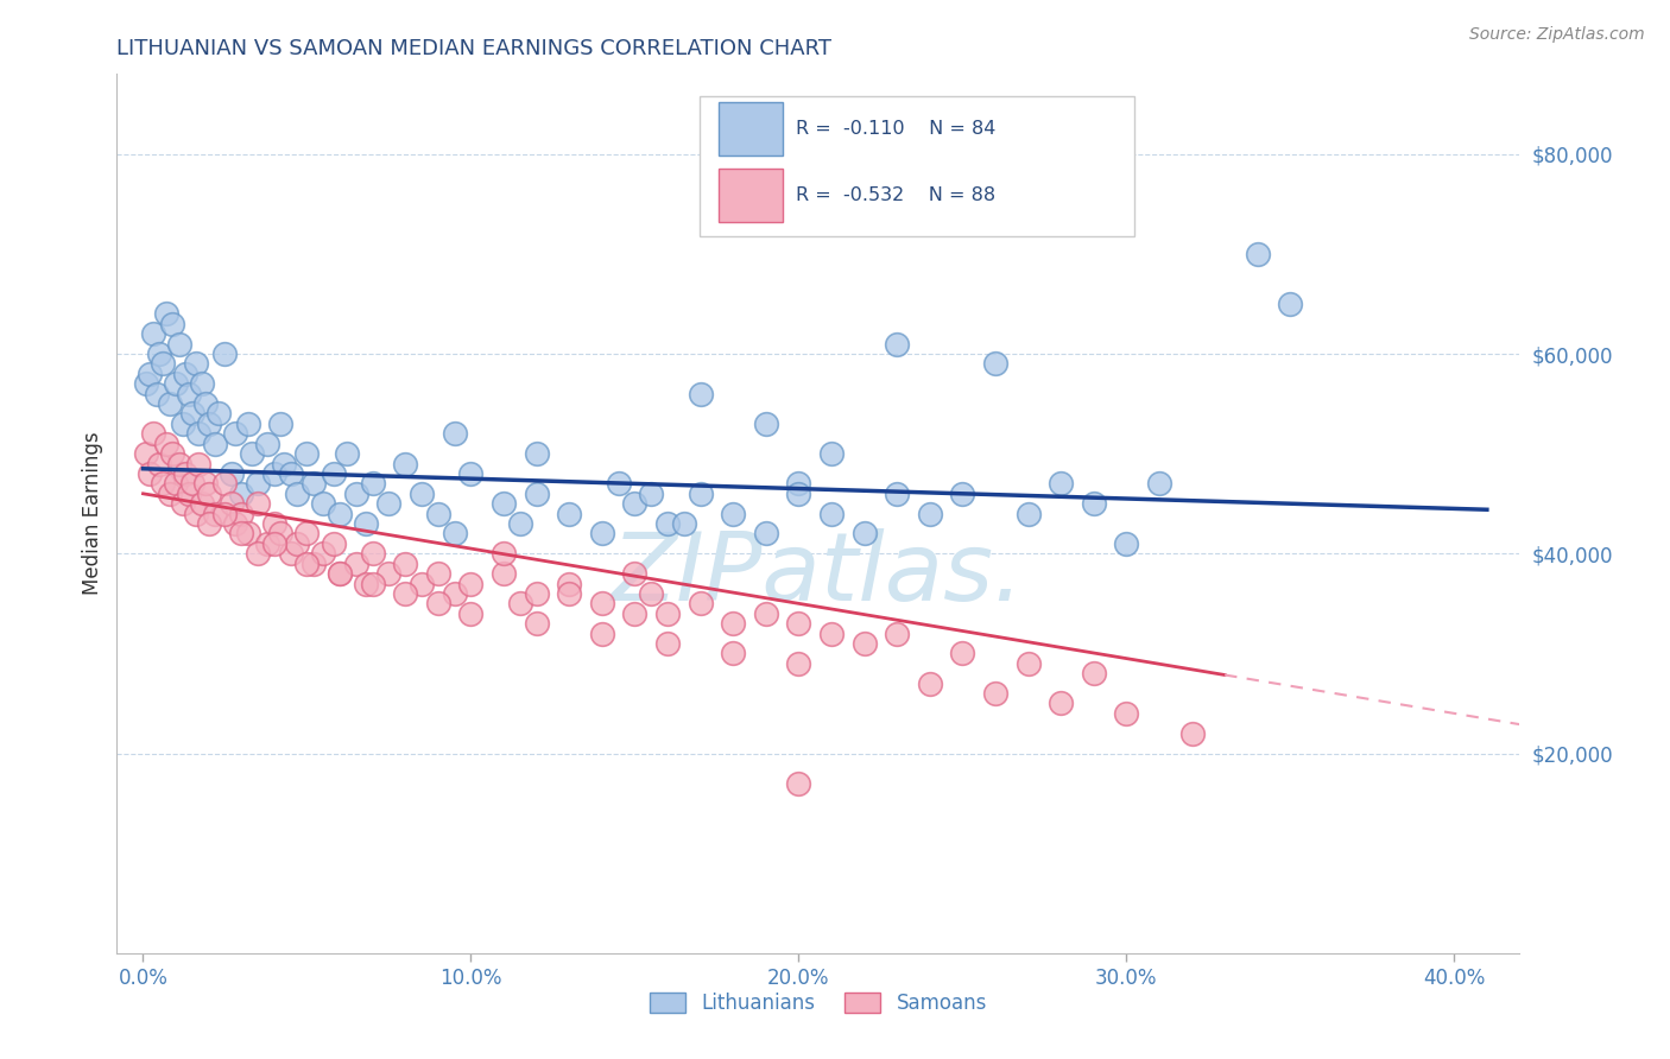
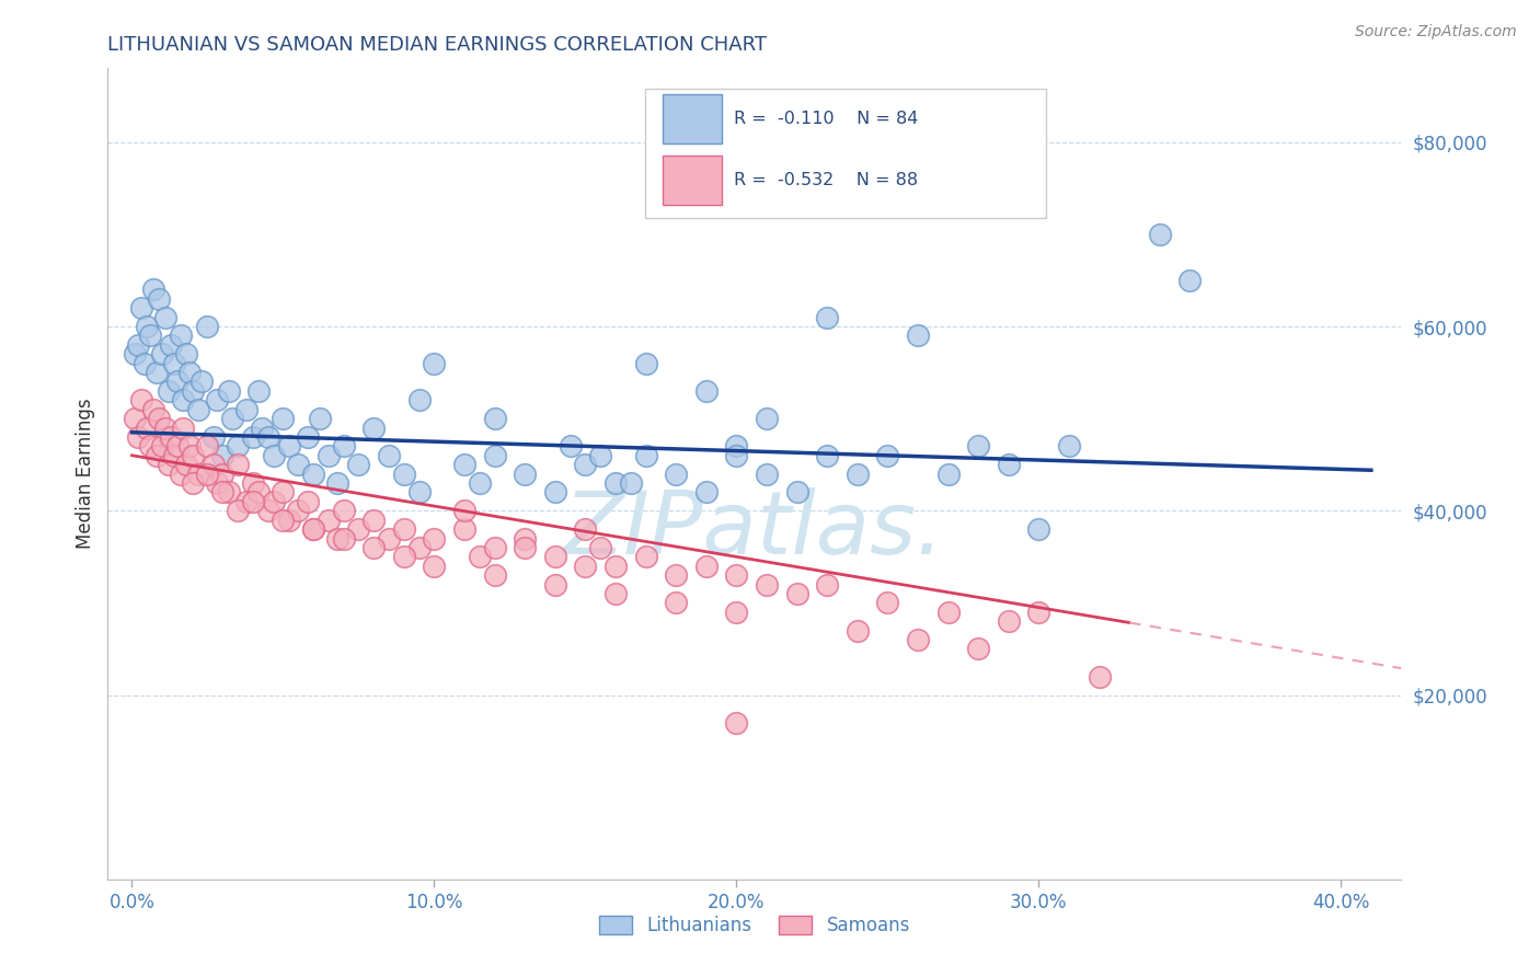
Lithuanians/10.0%: $48,000 -> $56,000
Lithuanians/30.0%: $41,000 -> $38,000
Samoans/30.0%: $24,000 -> $29,000
